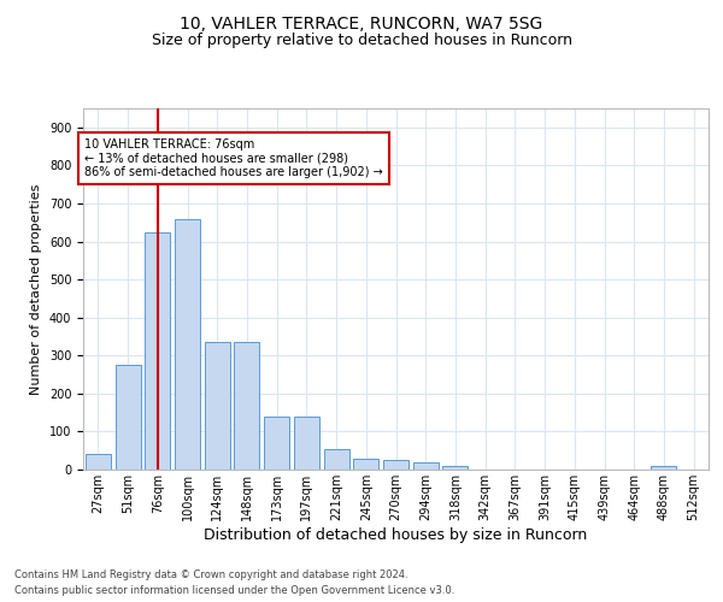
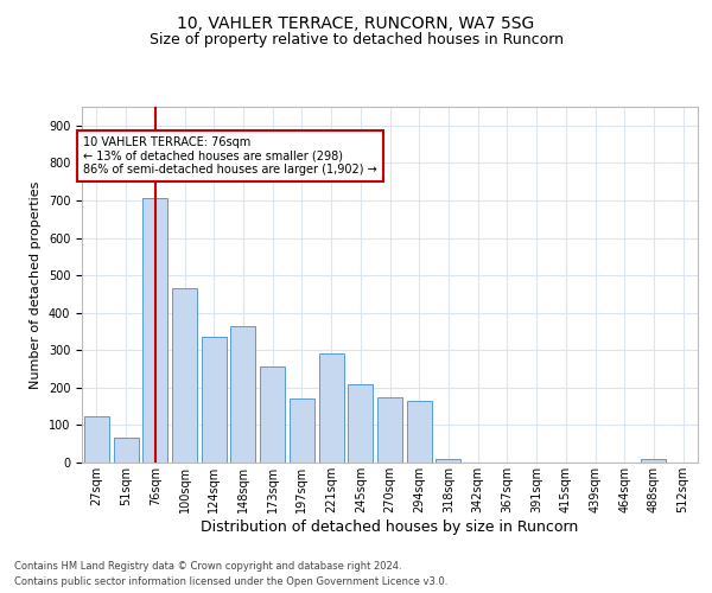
27sqm: 40 -> 125
51sqm: 275 -> 65
76sqm: 625 -> 705
100sqm: 660 -> 465
148sqm: 335 -> 365
173sqm: 140 -> 255
197sqm: 140 -> 170
221sqm: 55 -> 290
245sqm: 30 -> 210
270sqm: 25 -> 175
294sqm: 20 -> 165
